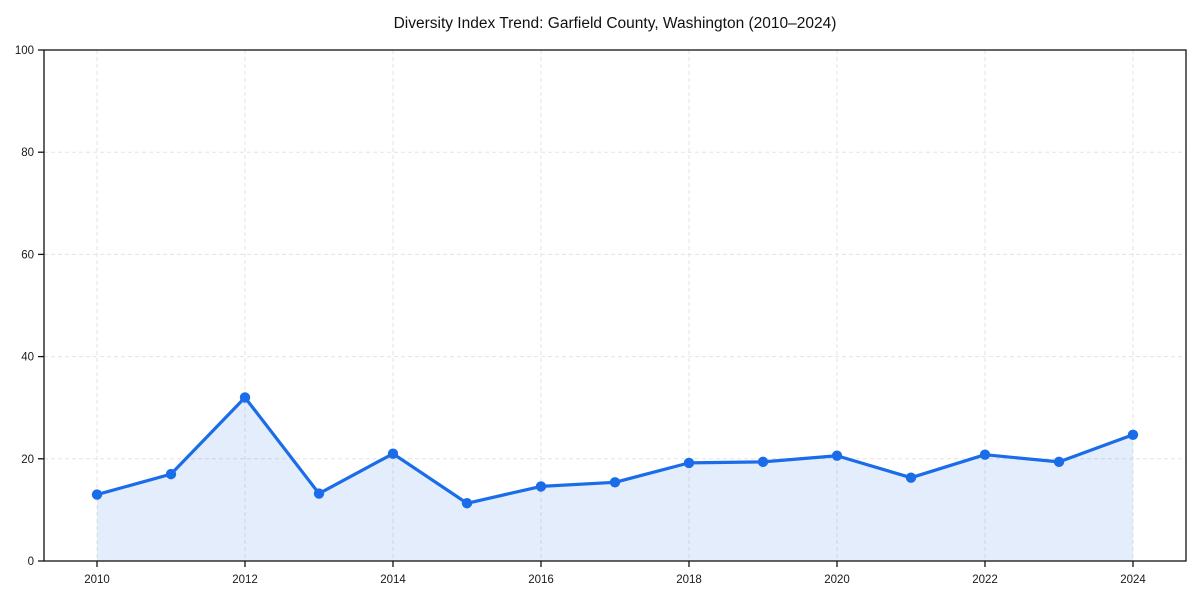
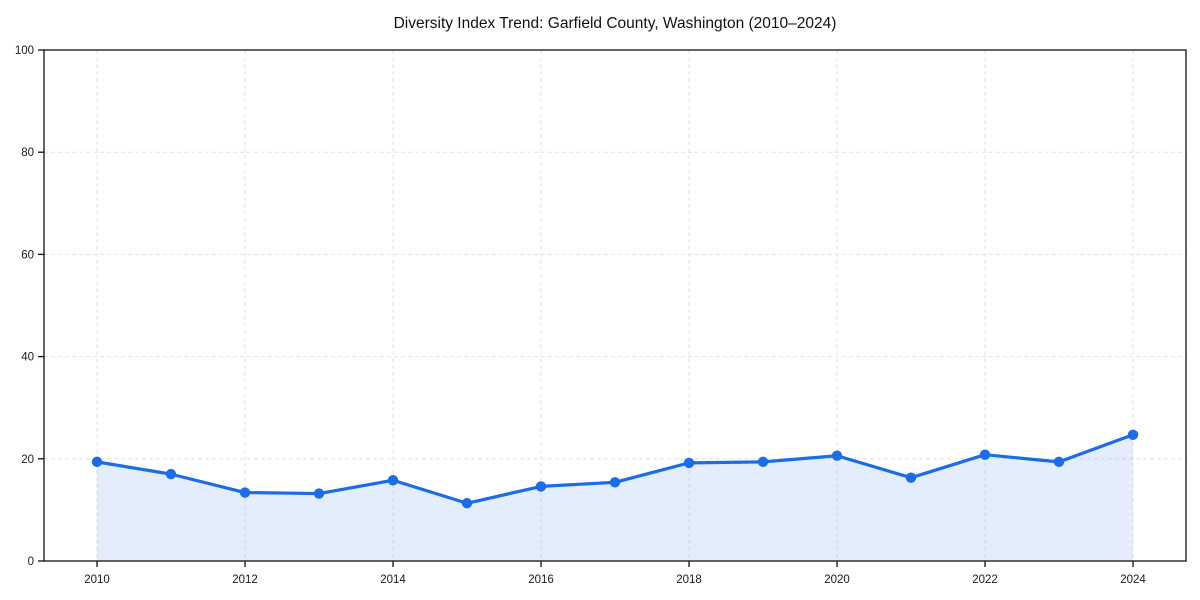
2010: 13 -> 19
2012: 32 -> 13
2014: 21 -> 16
